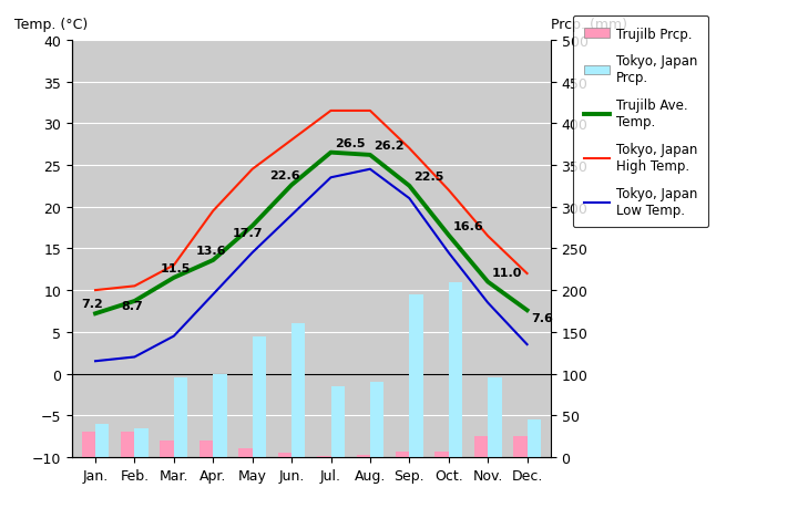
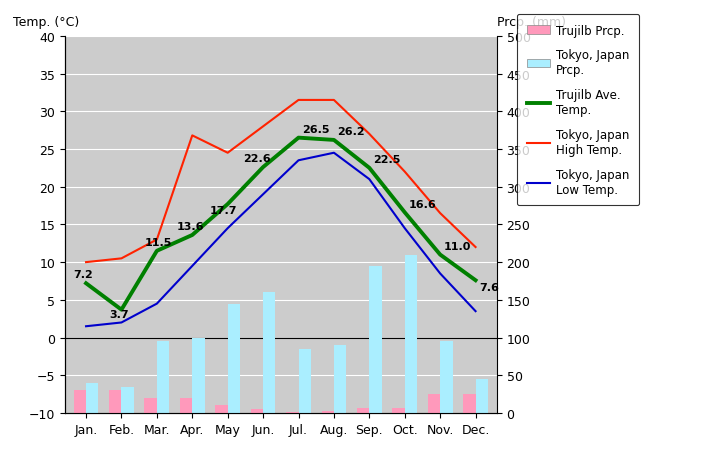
Trujilb Ave. Temp./Feb.: 8.7 -> 3.7
Tokyo, Japan High Temp./Apr.: 19.5 -> 26.8
